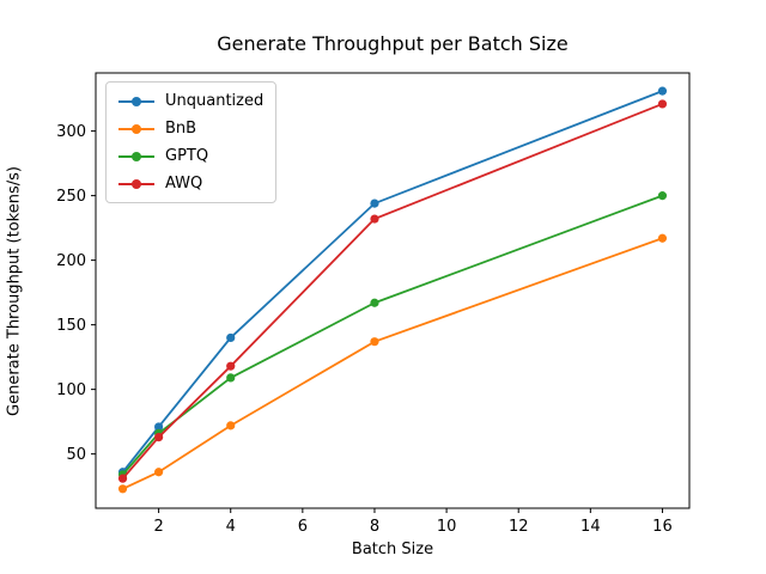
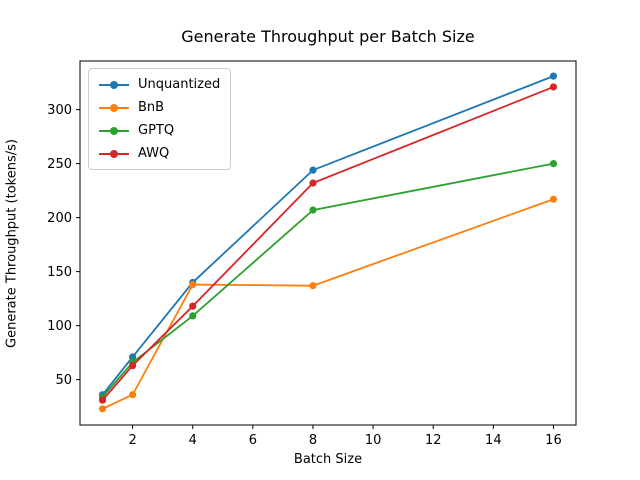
BnB/4: 72 -> 138
GPTQ/8: 167 -> 207
